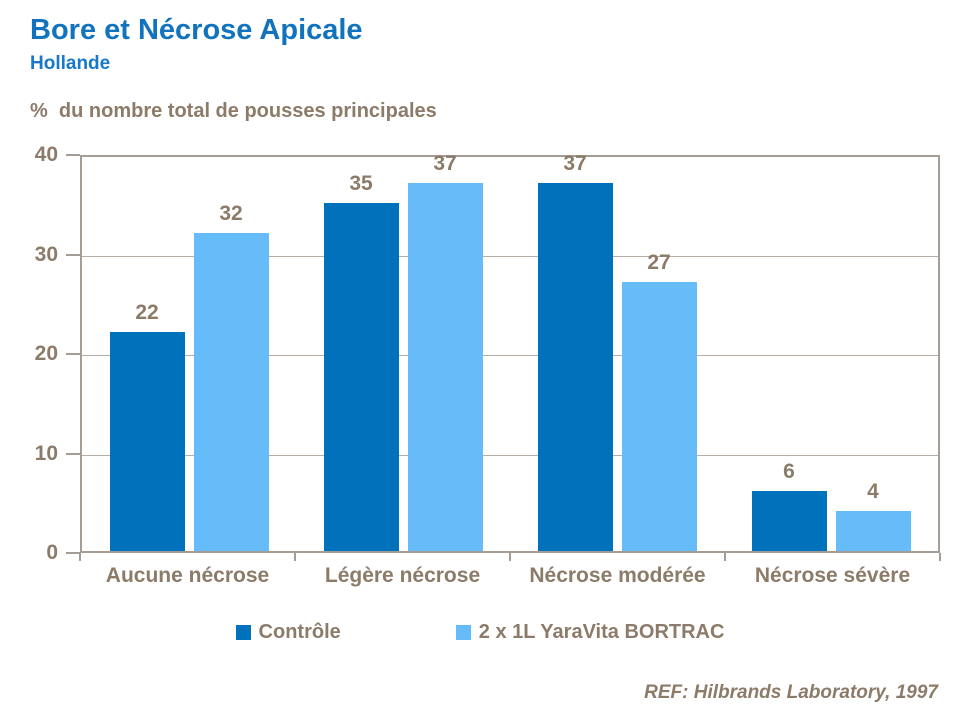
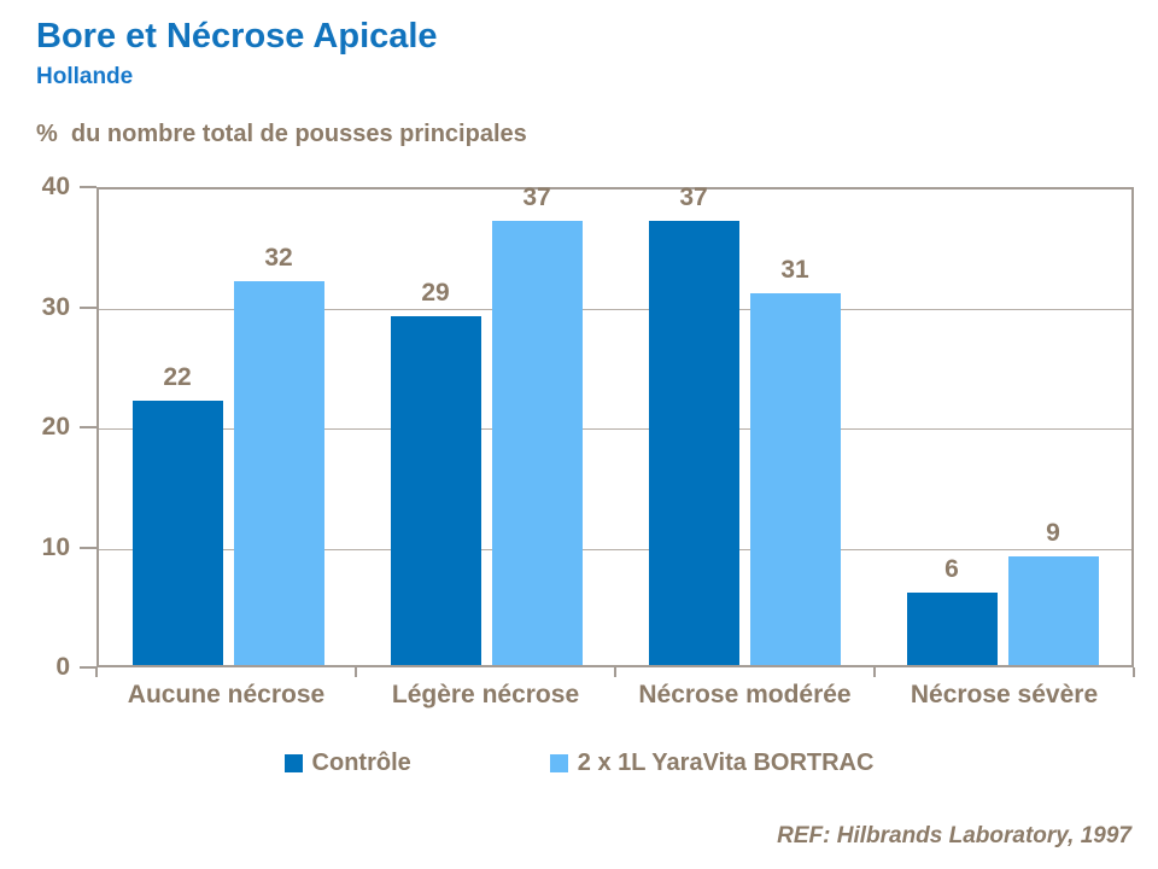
Contrôle/Légère nécrose: 35 -> 29
2 x 1L YaraVita BORTRAC/Nécrose modérée: 27 -> 31
2 x 1L YaraVita BORTRAC/Nécrose sévère: 4 -> 9
